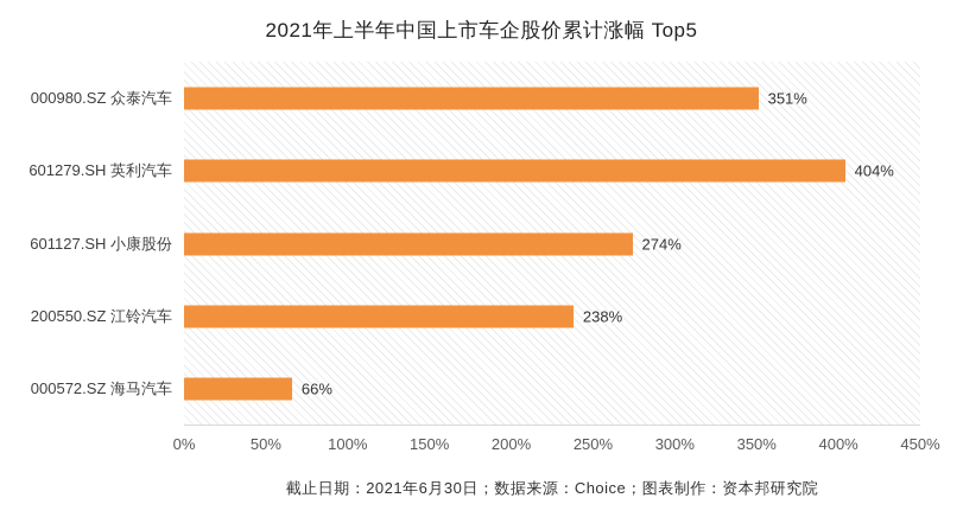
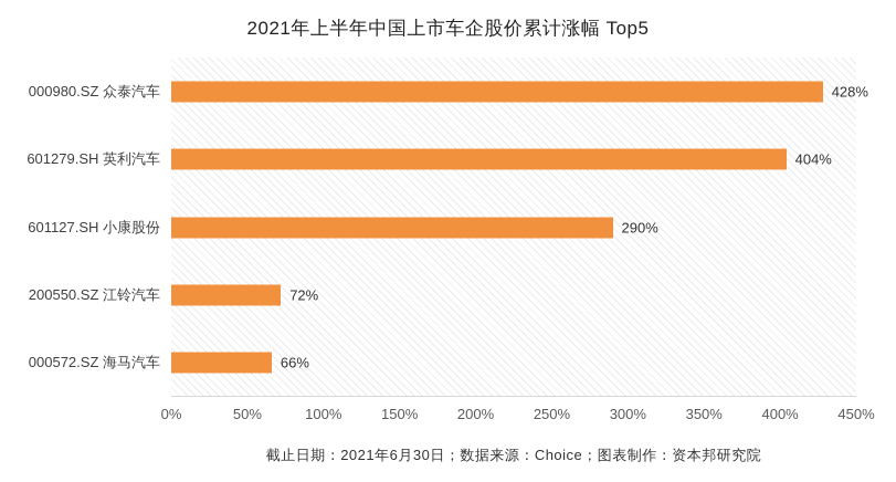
000980.SZ 众泰汽车: 351% -> 428%
601127.SH 小康股份: 274% -> 290%
200550.SZ 江铃汽车: 238% -> 72%
